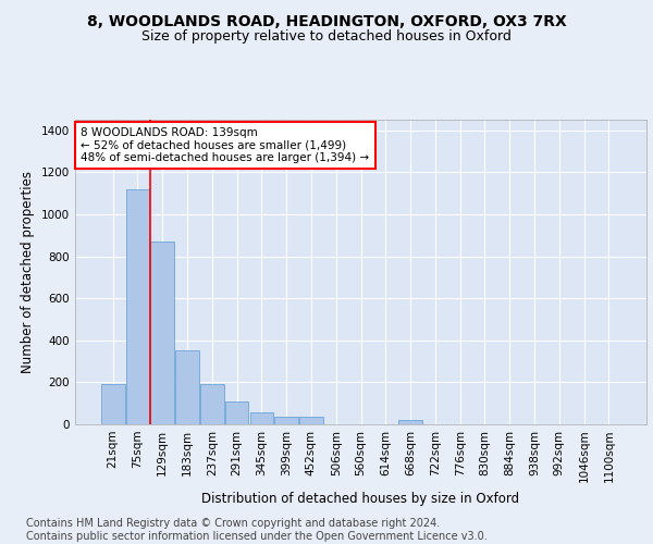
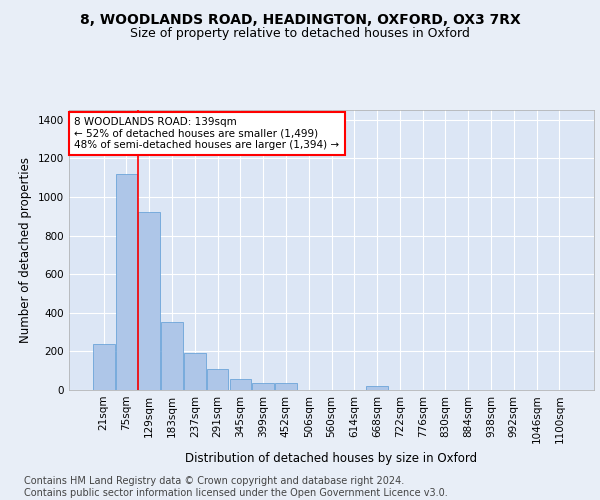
21sqm: 190 -> 240
129sqm: 870 -> 920
